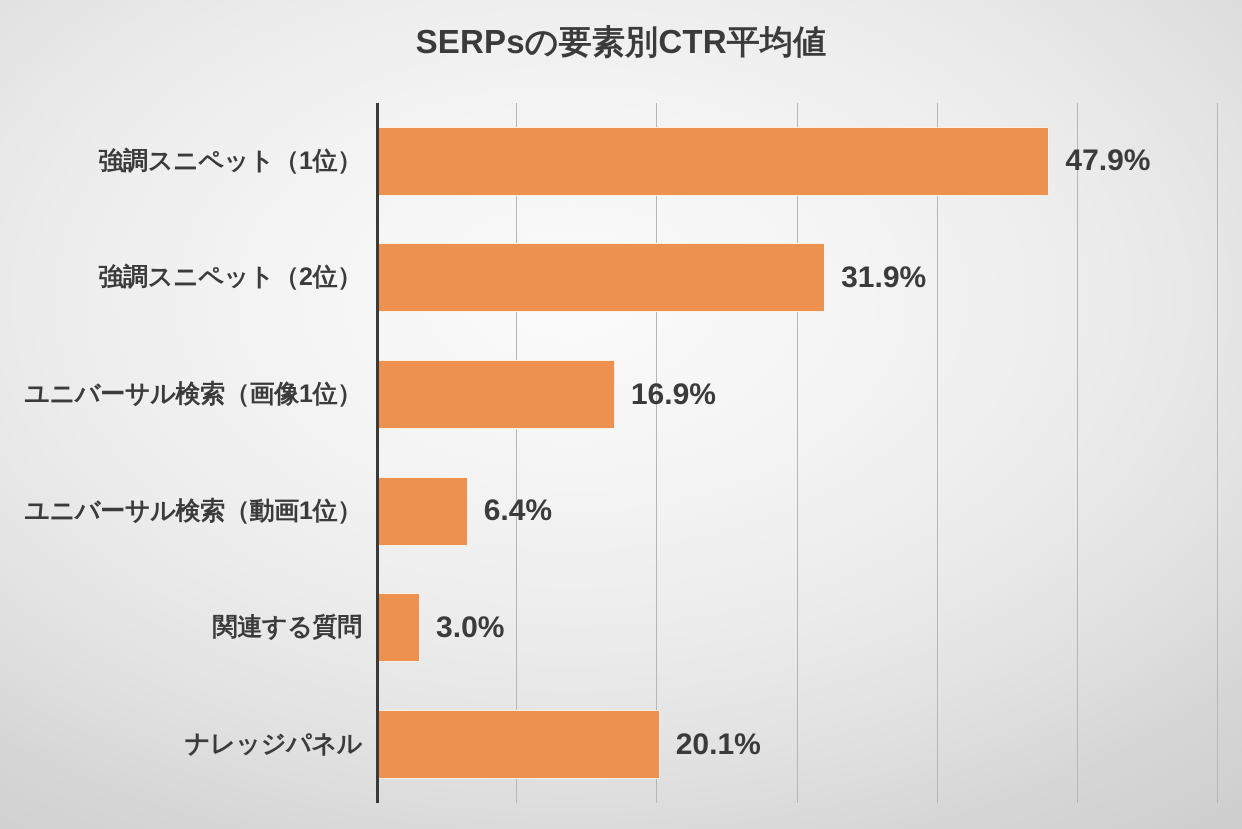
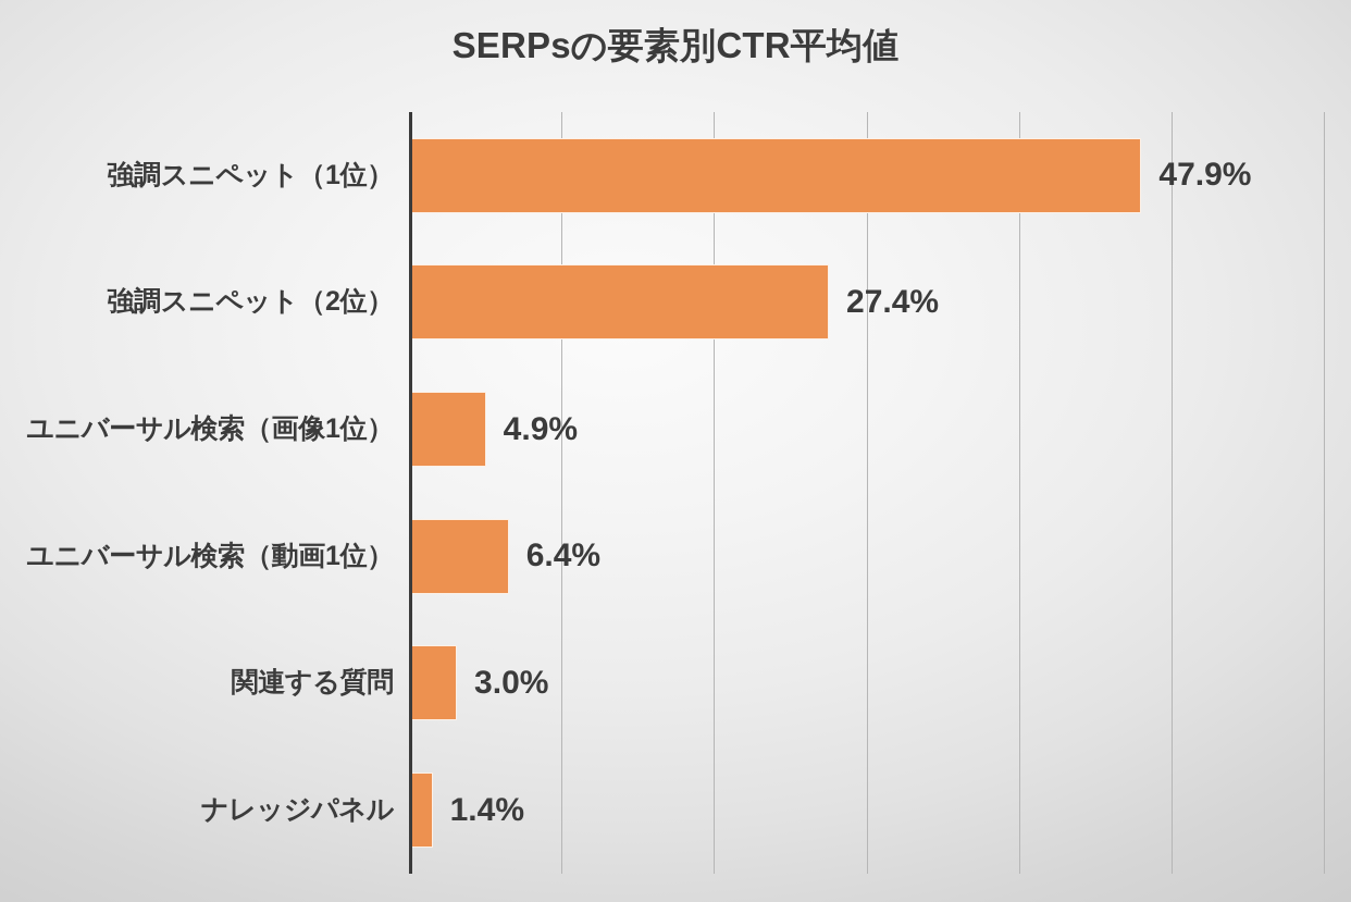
強調スニペット（2位）: 31.9% -> 27.4%
ユニバーサル検索（画像1位）: 16.9% -> 4.9%
ナレッジパネル: 20.1% -> 1.4%
